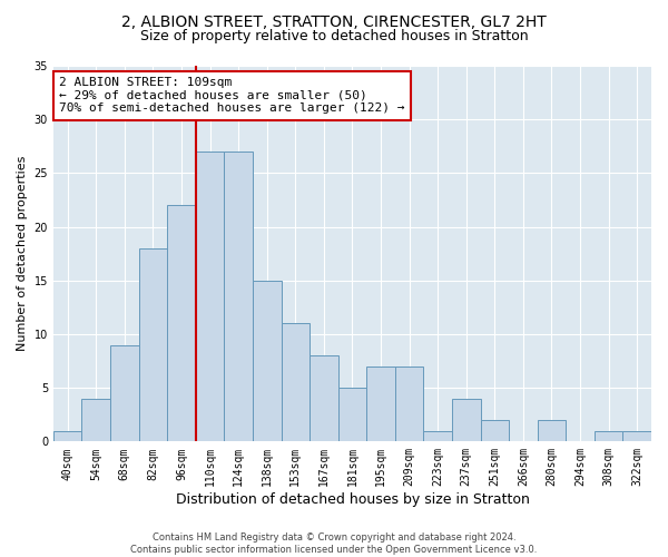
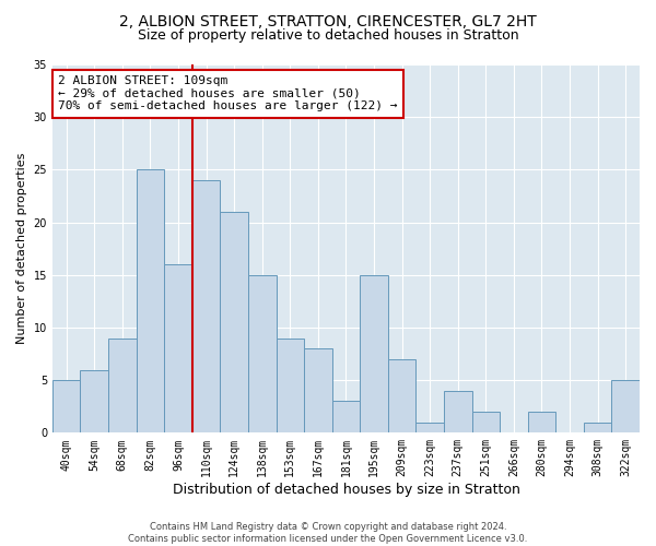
40sqm: 1 -> 5
54sqm: 4 -> 6
82sqm: 18 -> 25
96sqm: 22 -> 16
110sqm: 27 -> 24
124sqm: 27 -> 21
153sqm: 11 -> 9
181sqm: 5 -> 3
195sqm: 7 -> 15
322sqm: 1 -> 5
